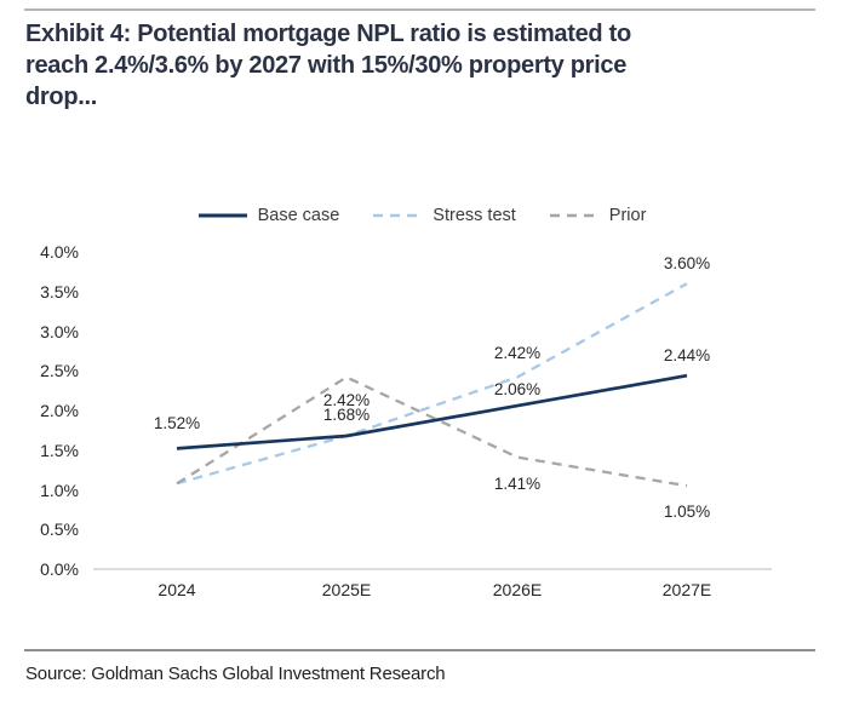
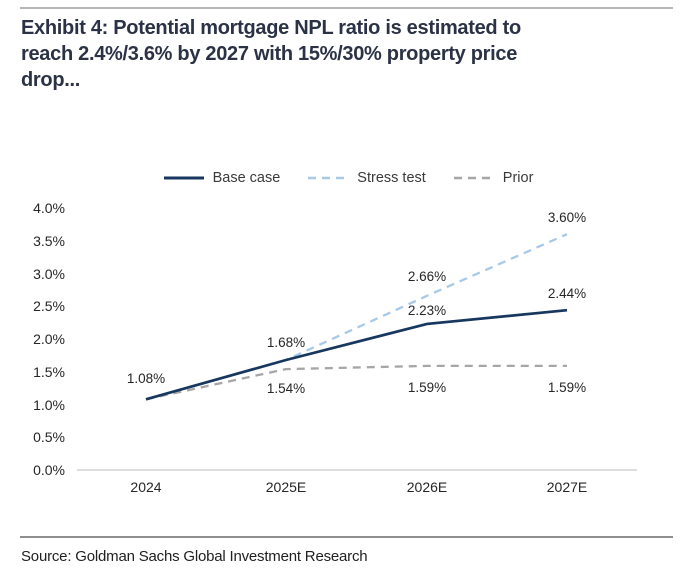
Base case/2024: 1.52% -> 1.08%
Prior/2025E: 2.42% -> 1.54%
Base case/2026E: 2.06% -> 2.23%
Stress test/2026E: 2.42% -> 2.66%
Prior/2026E: 1.41% -> 1.59%
Prior/2027E: 1.05% -> 1.59%
